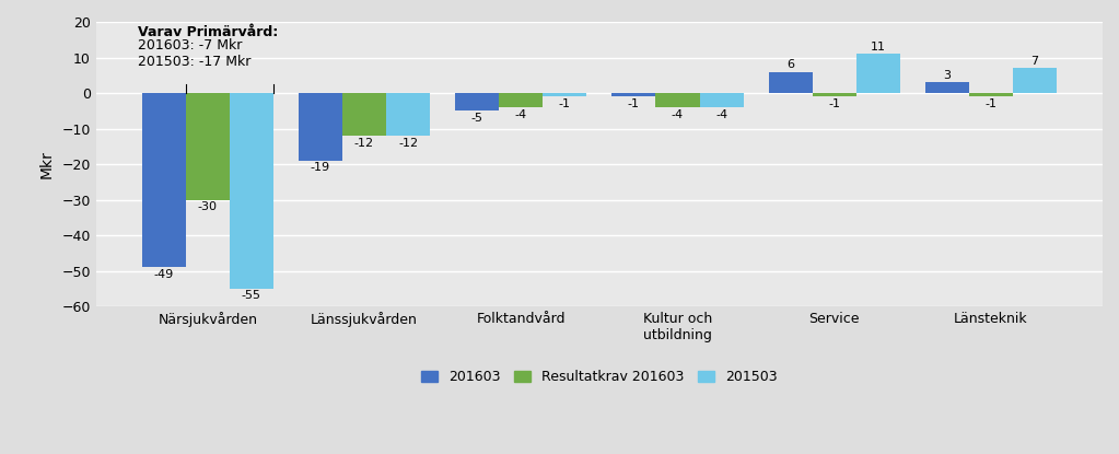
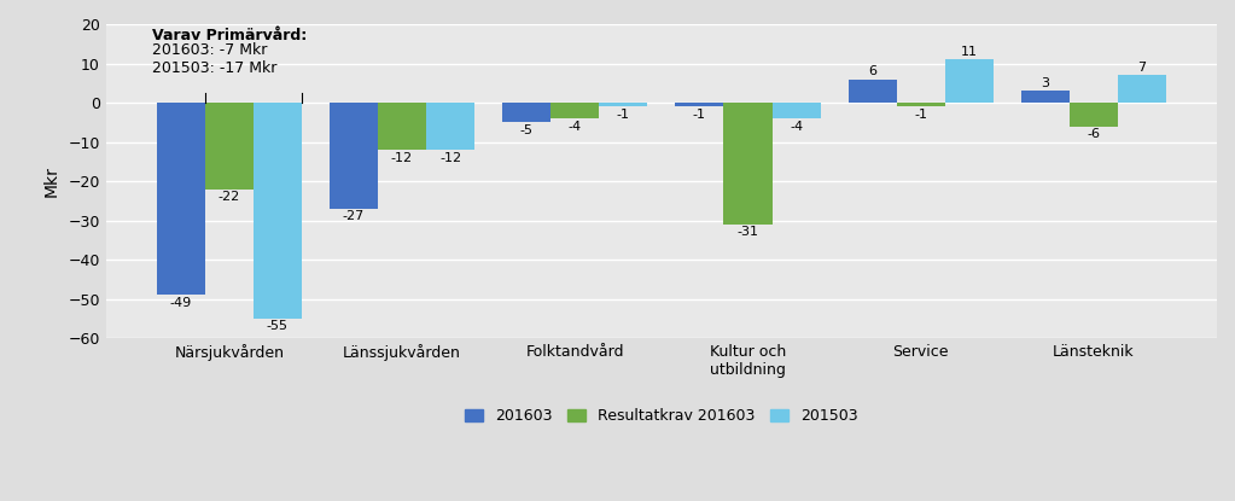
Resultatkrav 201603/Närsjukvården: -30 -> -22
201603/Länssjukvården: -19 -> -27
Resultatkrav 201603/Kultur och utbildning: -4 -> -31
Resultatkrav 201603/Länsteknik: -1 -> -6
